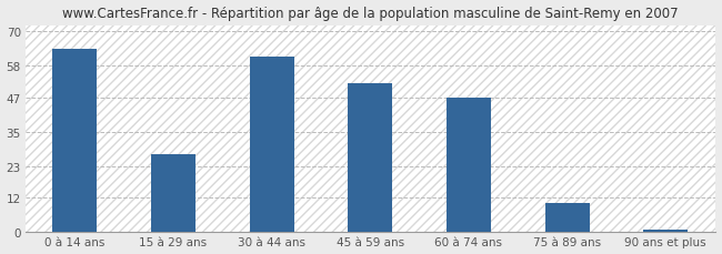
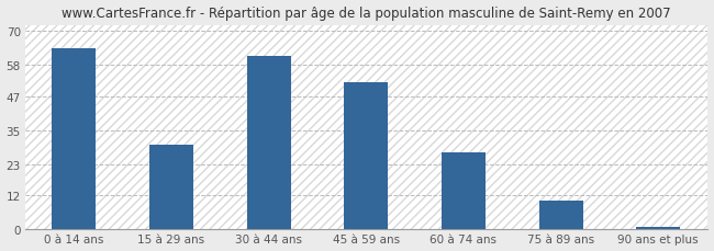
15 à 29 ans: 27 -> 30
60 à 74 ans: 47 -> 27
